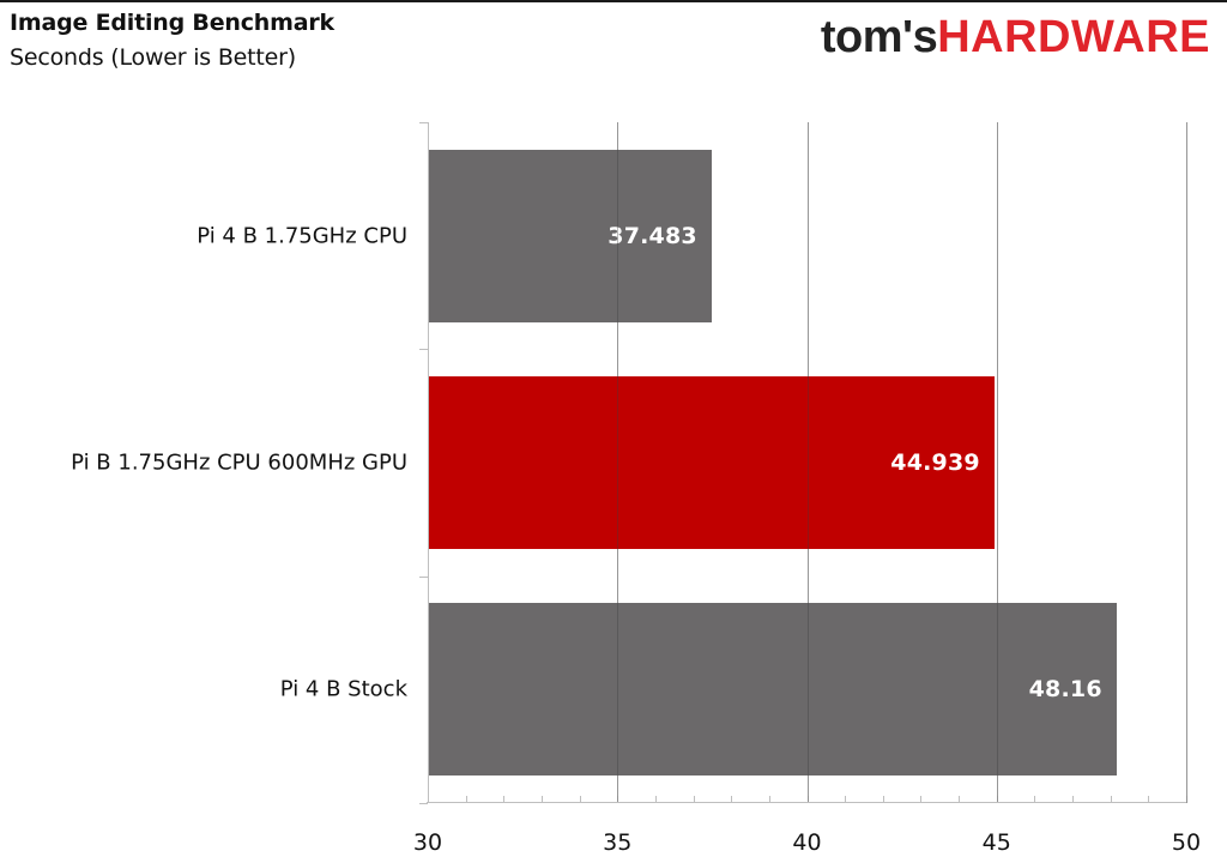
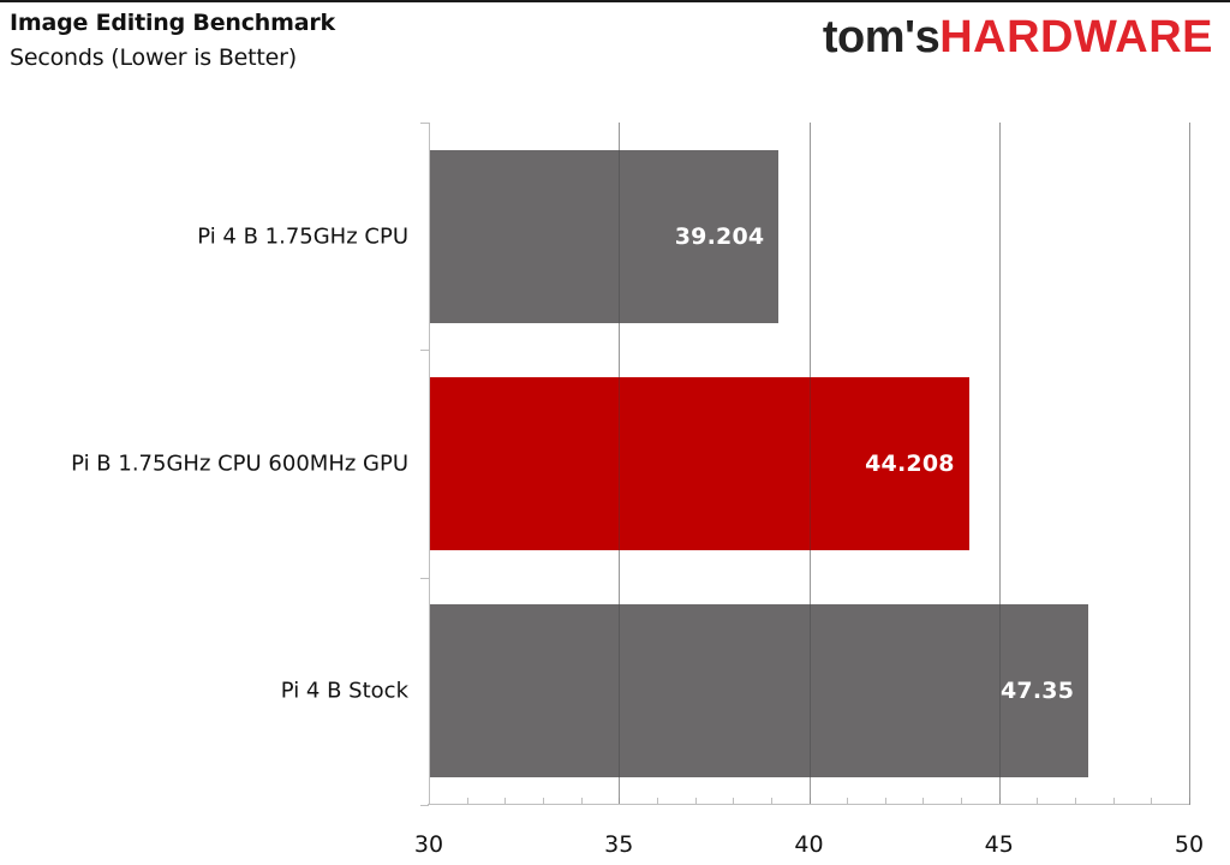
Pi 4 B 1.75GHz CPU: 37.483 -> 39.204
Pi B 1.75GHz CPU 600MHz GPU: 44.939 -> 44.208
Pi 4 B Stock: 48.16 -> 47.35
